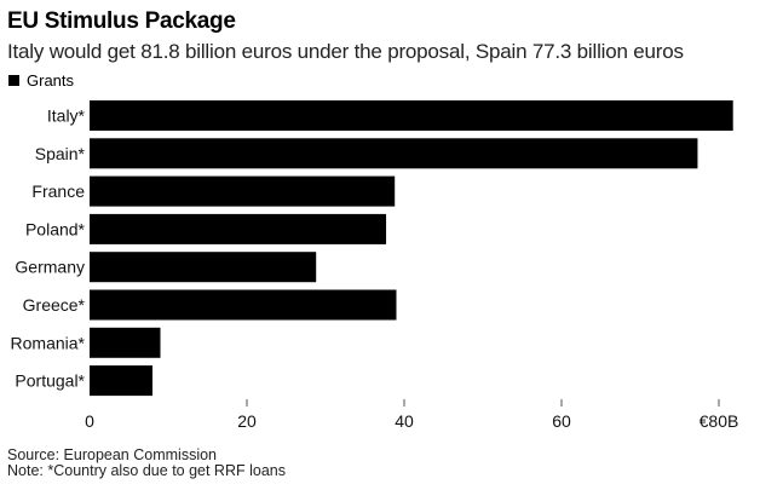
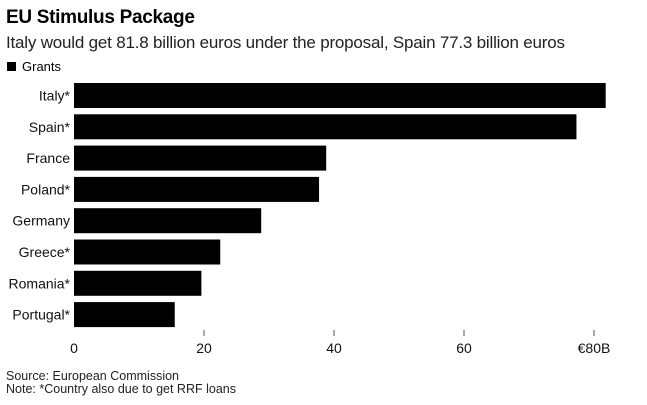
Greece*: €39B -> €22B
Romania*: €9B -> €20B
Portugal*: €8B -> €16B
